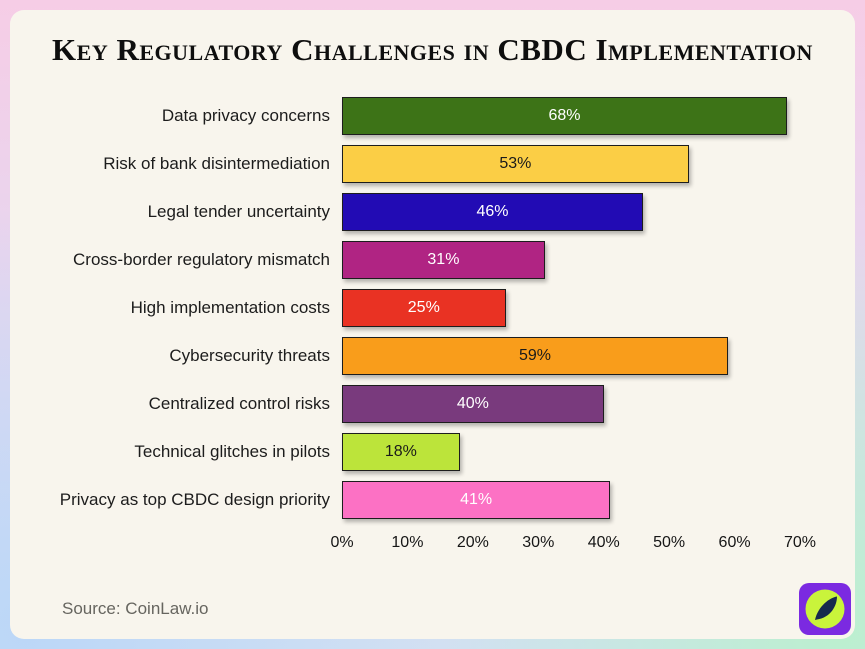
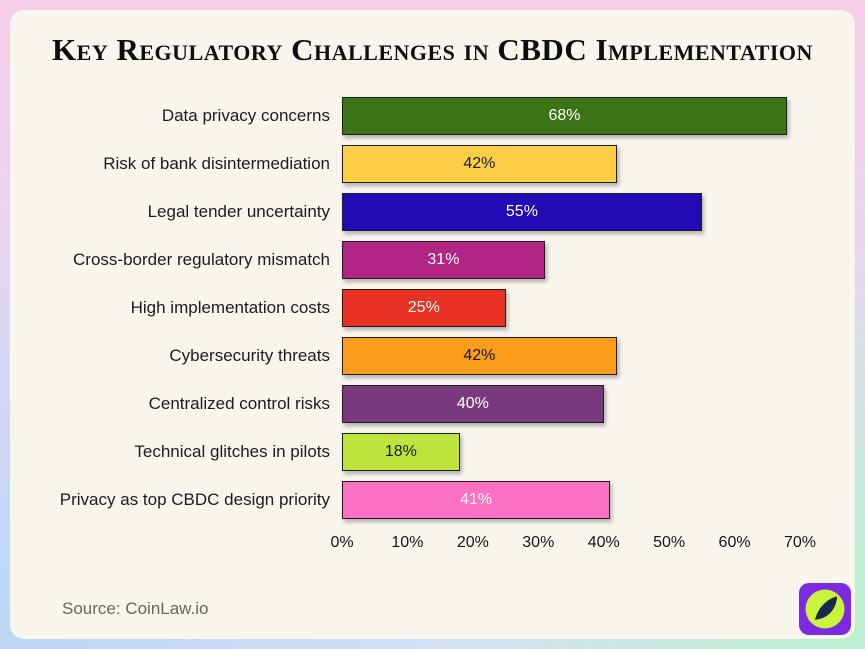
Risk of bank disintermediation: 53% -> 42%
Legal tender uncertainty: 46% -> 55%
Cybersecurity threats: 59% -> 42%
